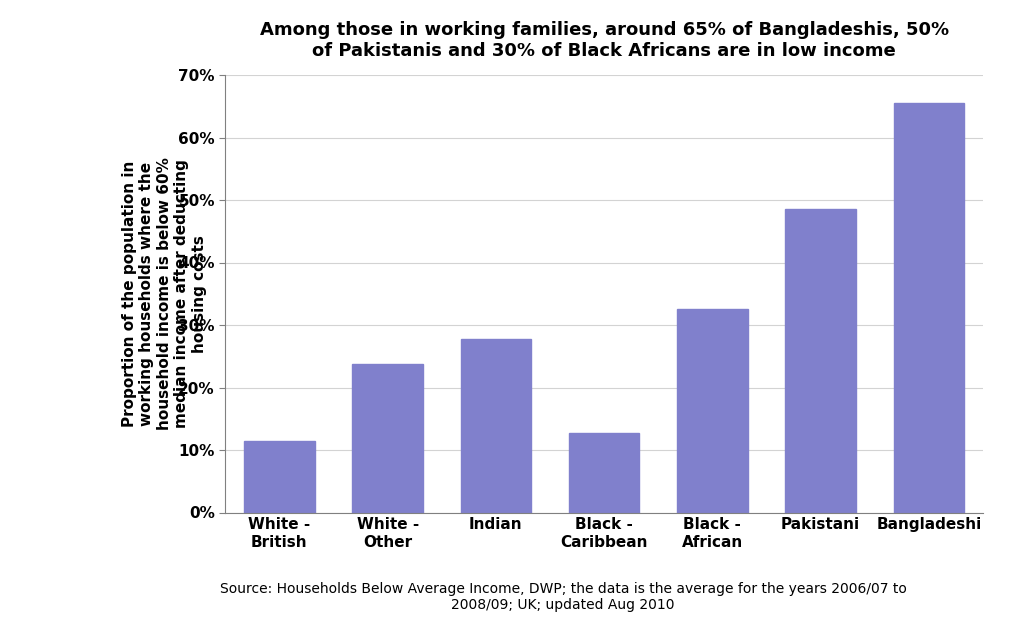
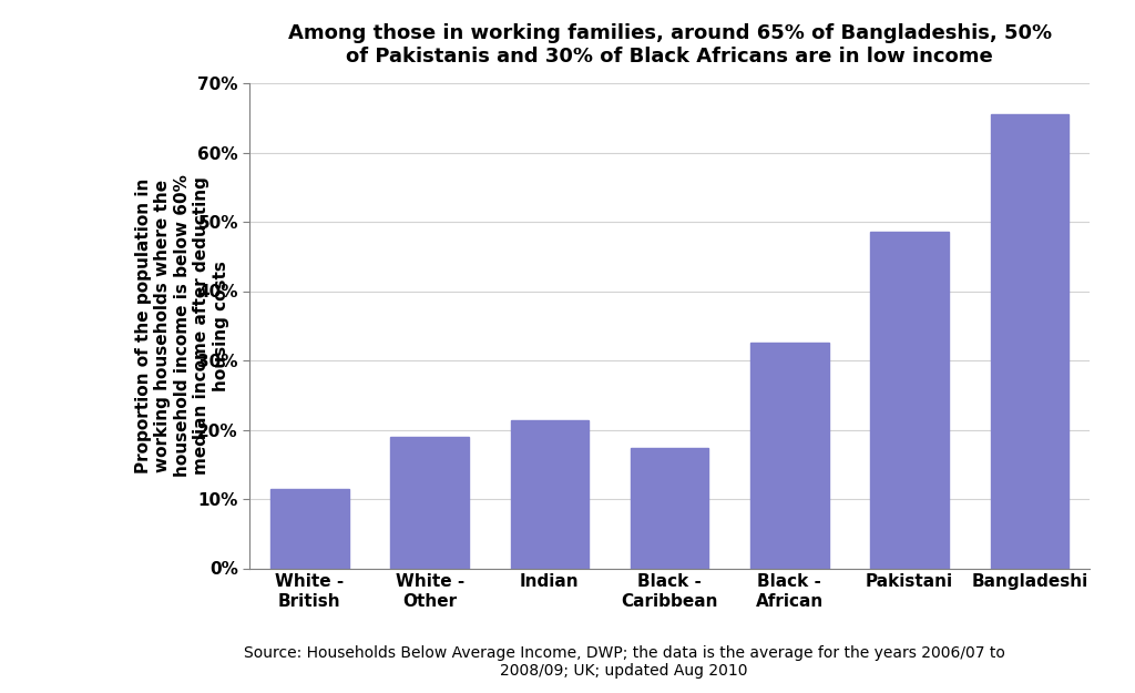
White - Other: 23.8% -> 19.0%
Indian: 27.8% -> 21.3%
Black - Caribbean: 12.8% -> 17.3%
